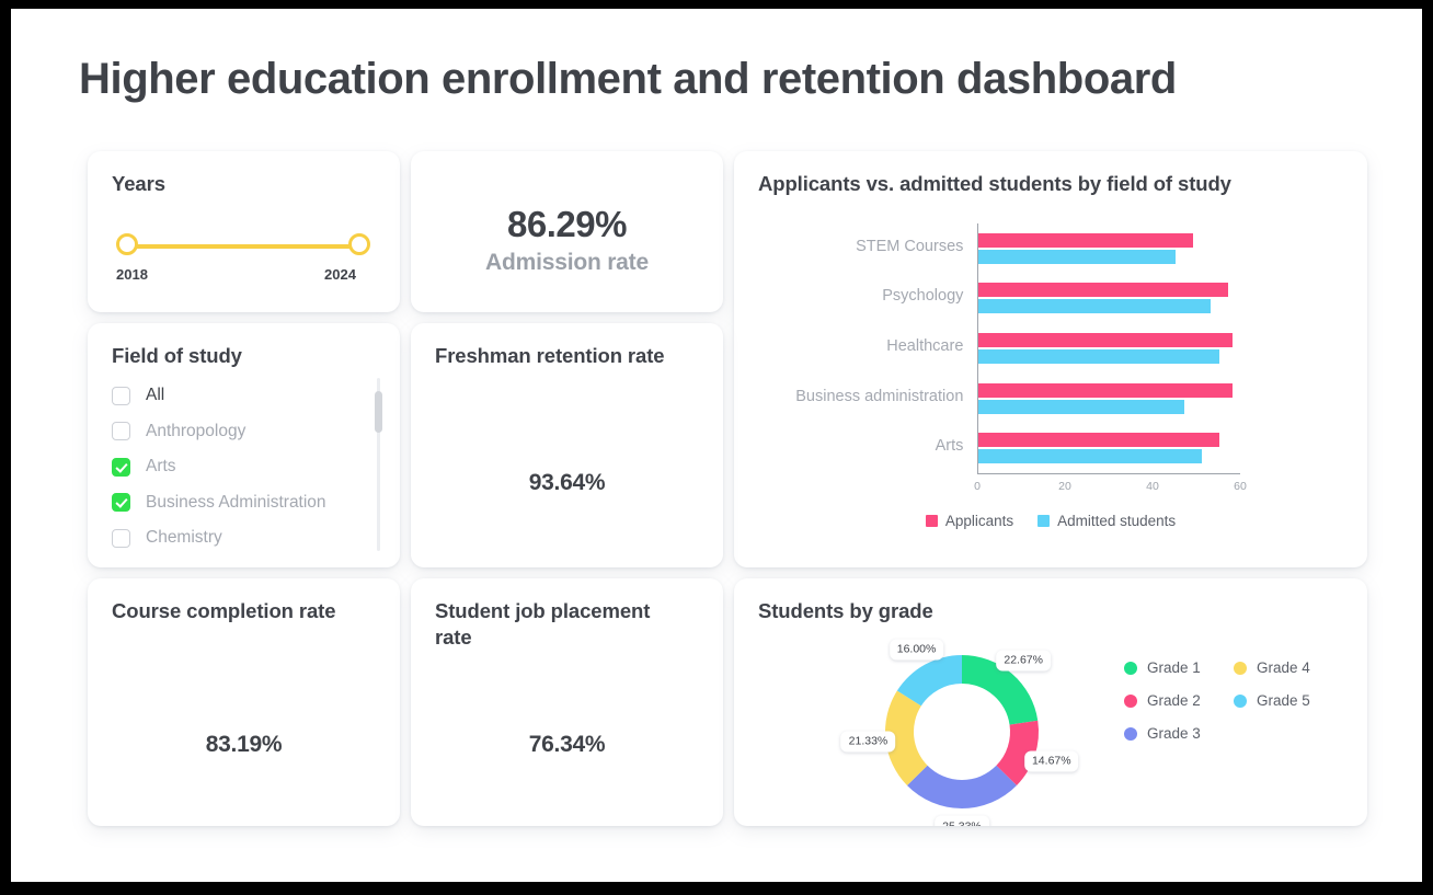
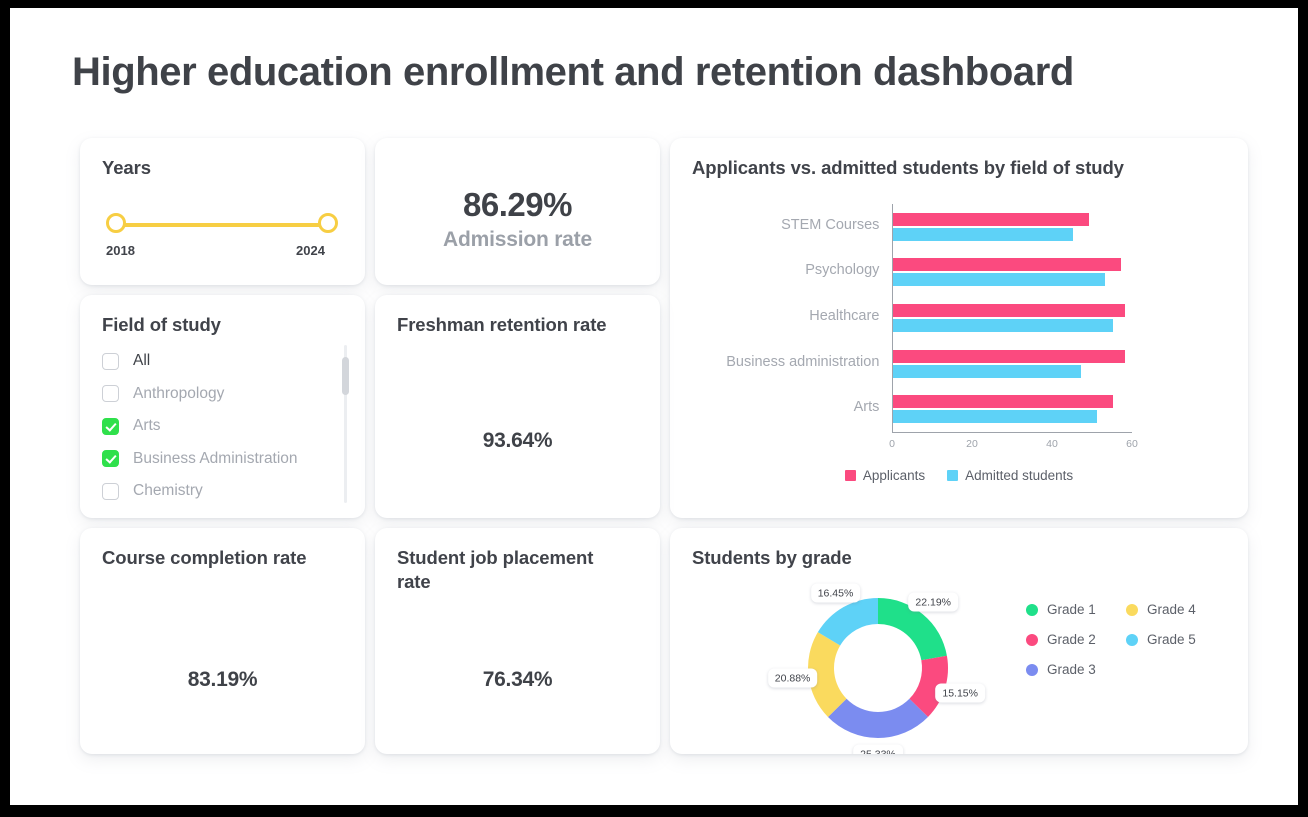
Students by grade/Grade 1: 22.67% -> 22.19%
Students by grade/Grade 2: 14.67% -> 15.15%
Students by grade/Grade 4: 21.33% -> 20.88%
Students by grade/Grade 5: 16.00% -> 16.45%
